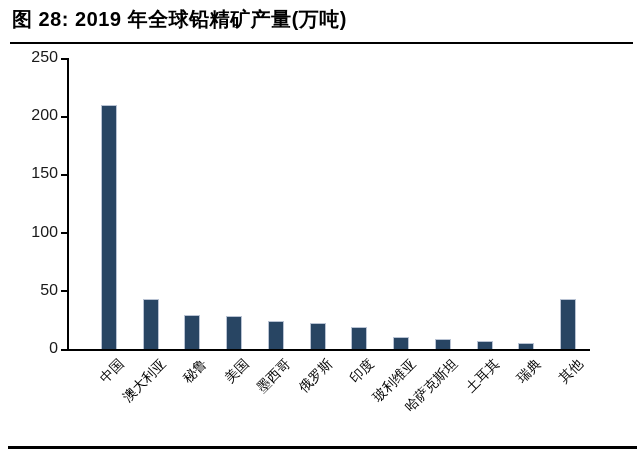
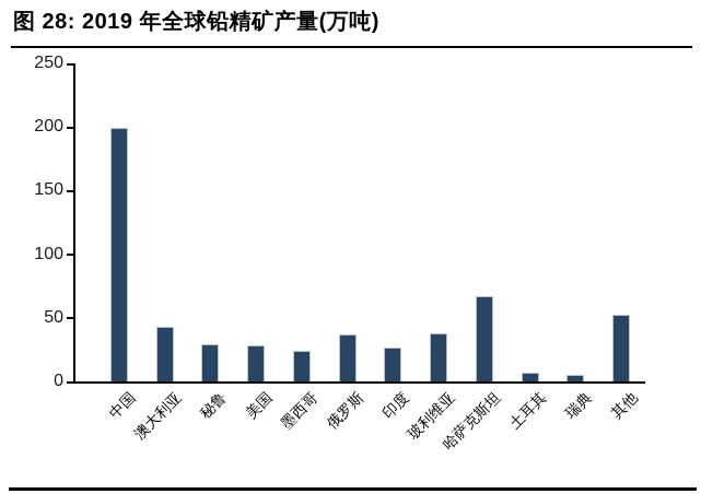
中国: 210 -> 199
俄罗斯: 22 -> 37
印度: 19 -> 27
玻利维亚: 10 -> 38
哈萨克斯坦: 9 -> 67
其他: 43 -> 52
